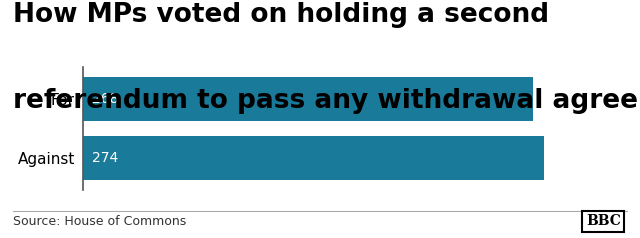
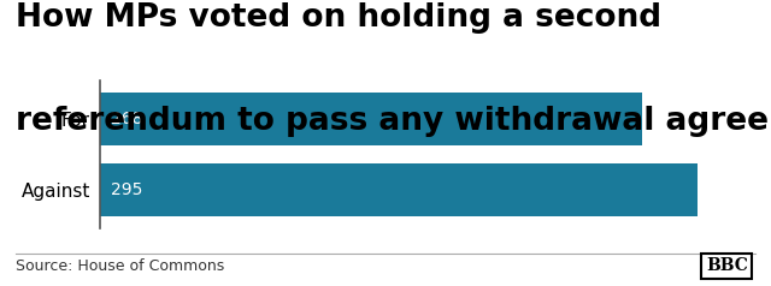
Against: 274 -> 295
